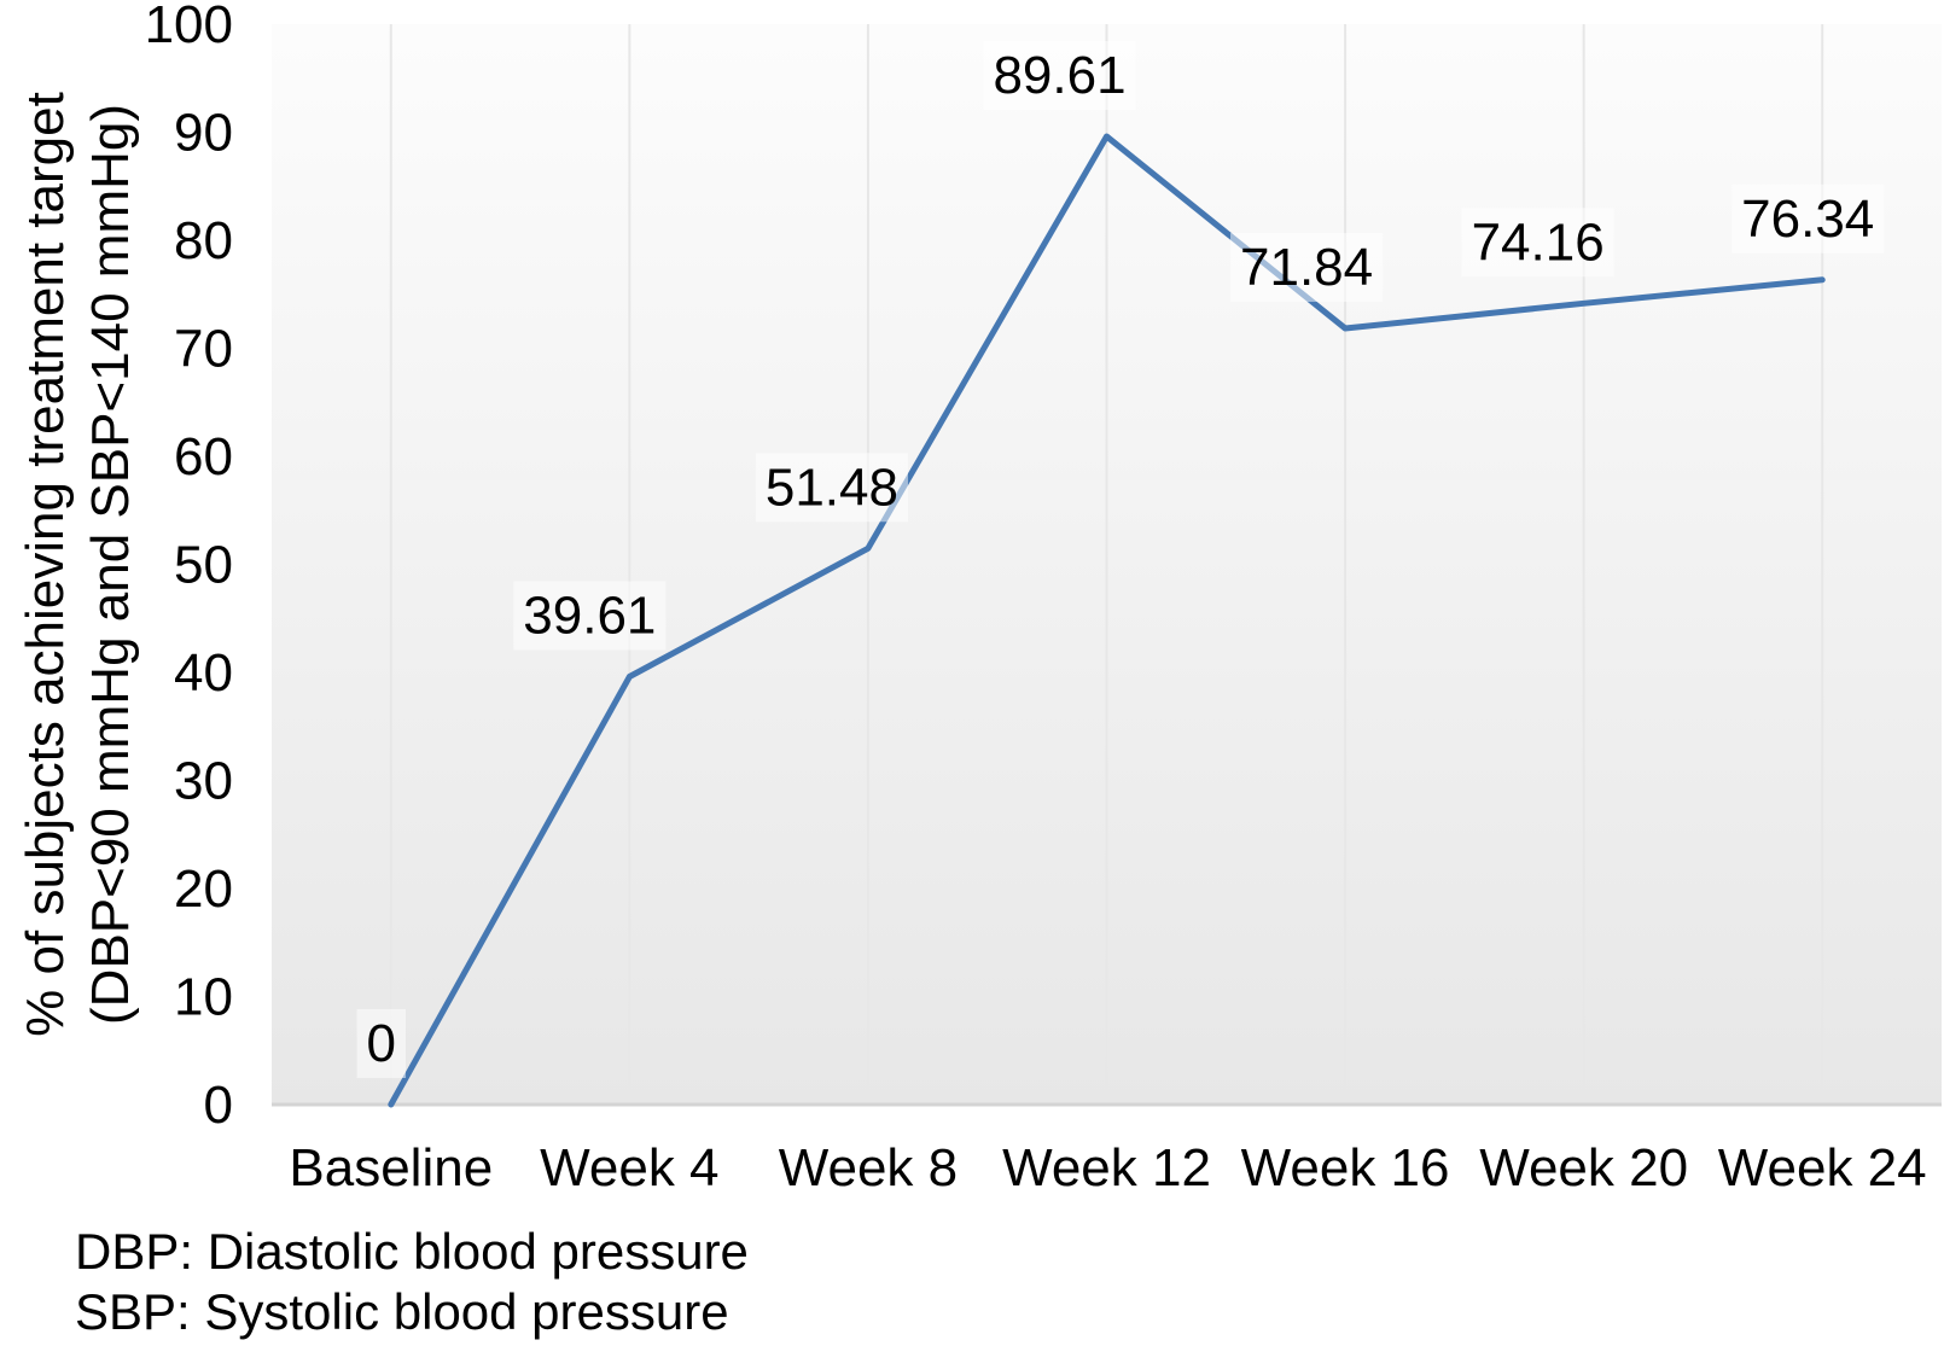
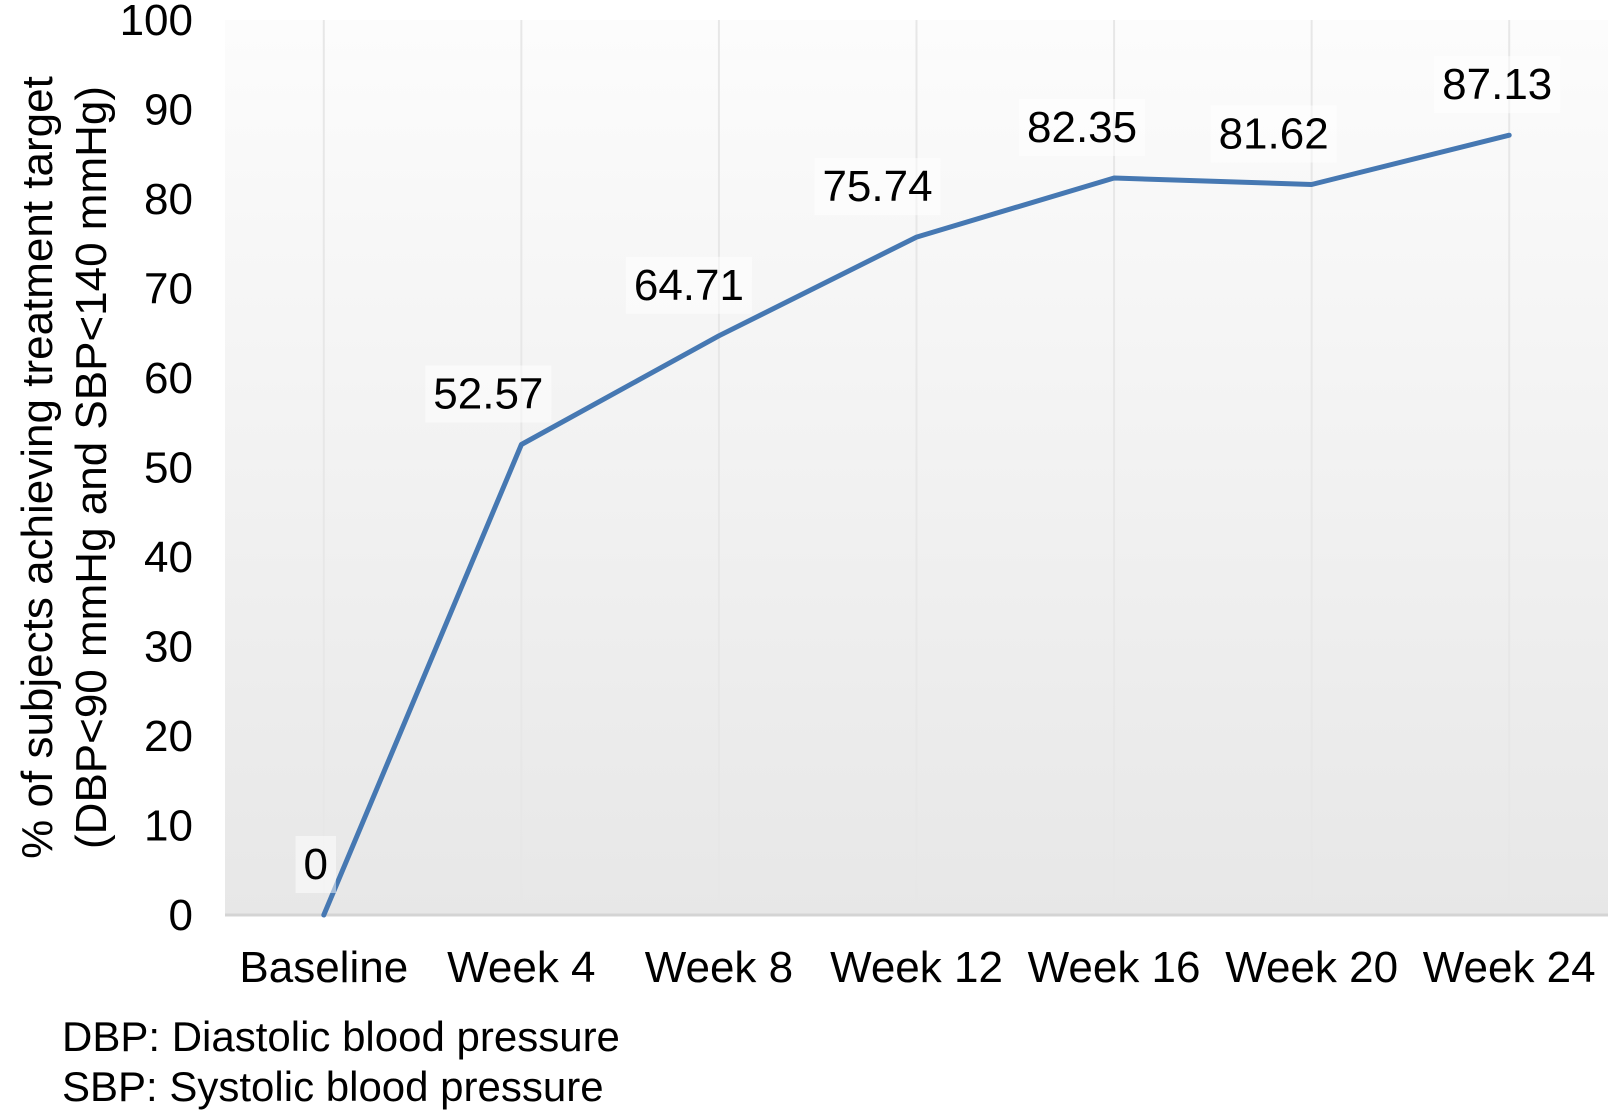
Week 4: 39.61 -> 52.57
Week 8: 51.48 -> 64.71
Week 12: 89.61 -> 75.74
Week 16: 71.84 -> 82.35
Week 20: 74.16 -> 81.62
Week 24: 76.34 -> 87.13
